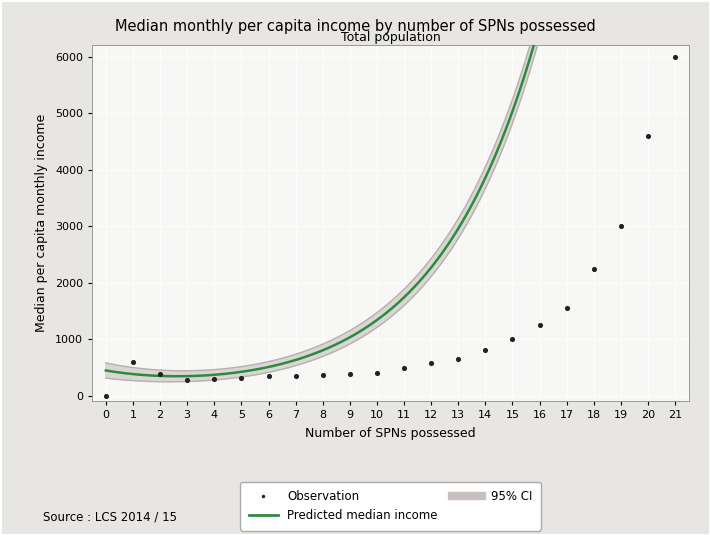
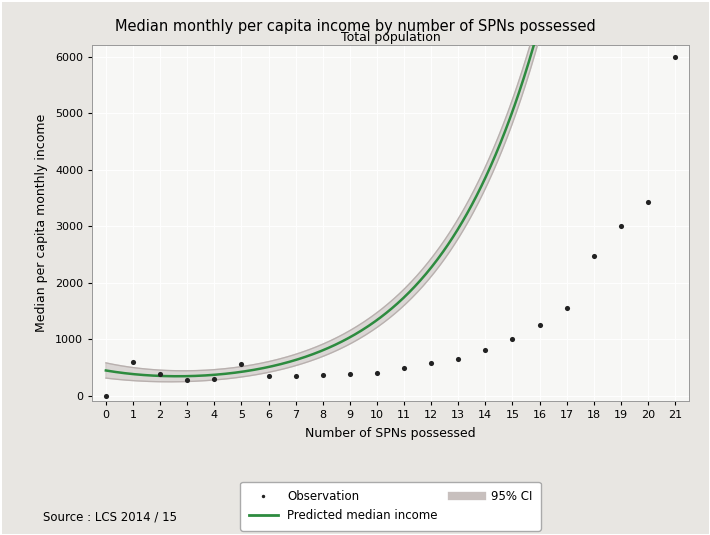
Observation/5: 320 -> 560
Observation/18: 2250 -> 2480
Observation/20: 4600 -> 3420
